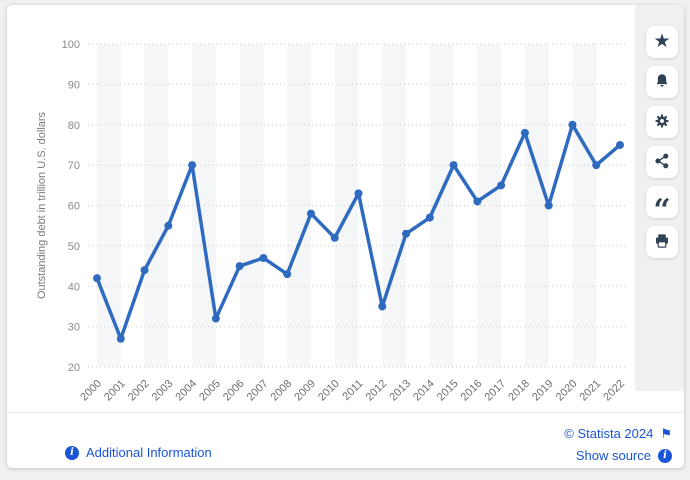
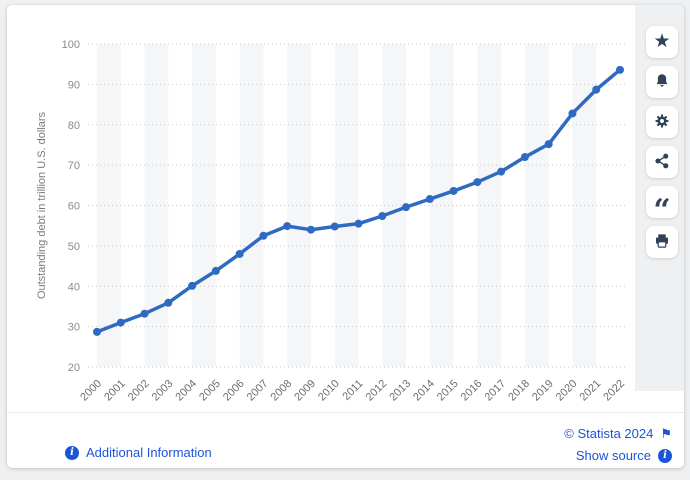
2000: 42 -> 29
2001: 27 -> 31
2002: 44 -> 33
2003: 55 -> 36
2004: 70 -> 40
2005: 32 -> 44
2006: 45 -> 48
2007: 47 -> 52
2008: 43 -> 55
2009: 58 -> 54
2010: 52 -> 55
2011: 63 -> 56
2012: 35 -> 57
2013: 53 -> 60
2014: 57 -> 62
2015: 70 -> 64
2016: 61 -> 66
2017: 65 -> 68
2018: 78 -> 72
2019: 60 -> 75
2020: 80 -> 83
2021: 70 -> 89
2022: 75 -> 94
